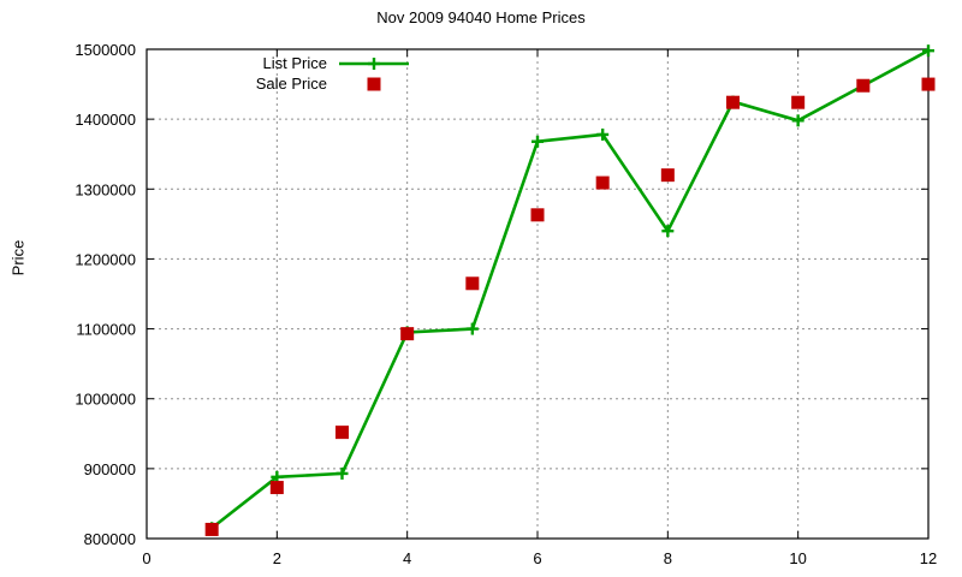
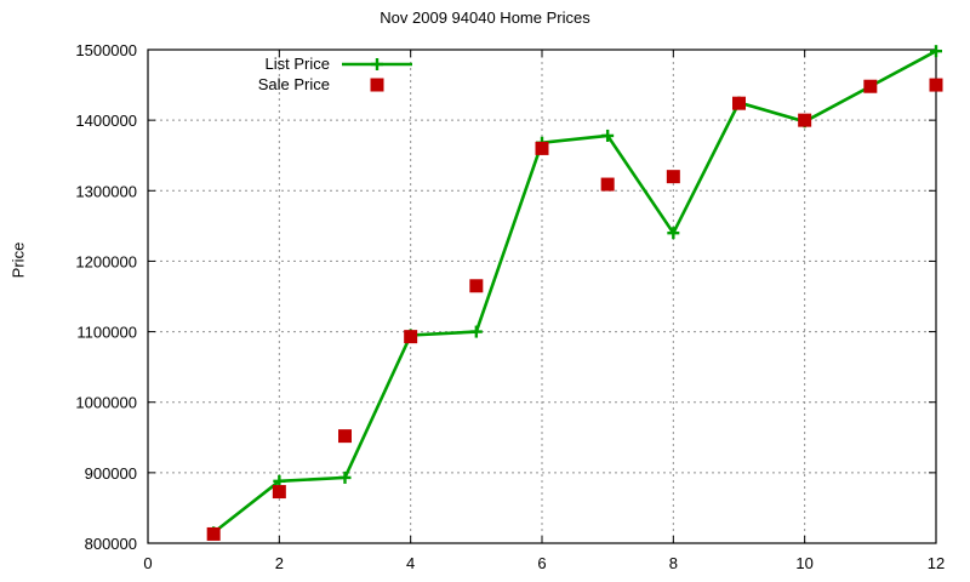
Sale Price/6: 1260000 -> 1360000
Sale Price/10: 1420000 -> 1400000
